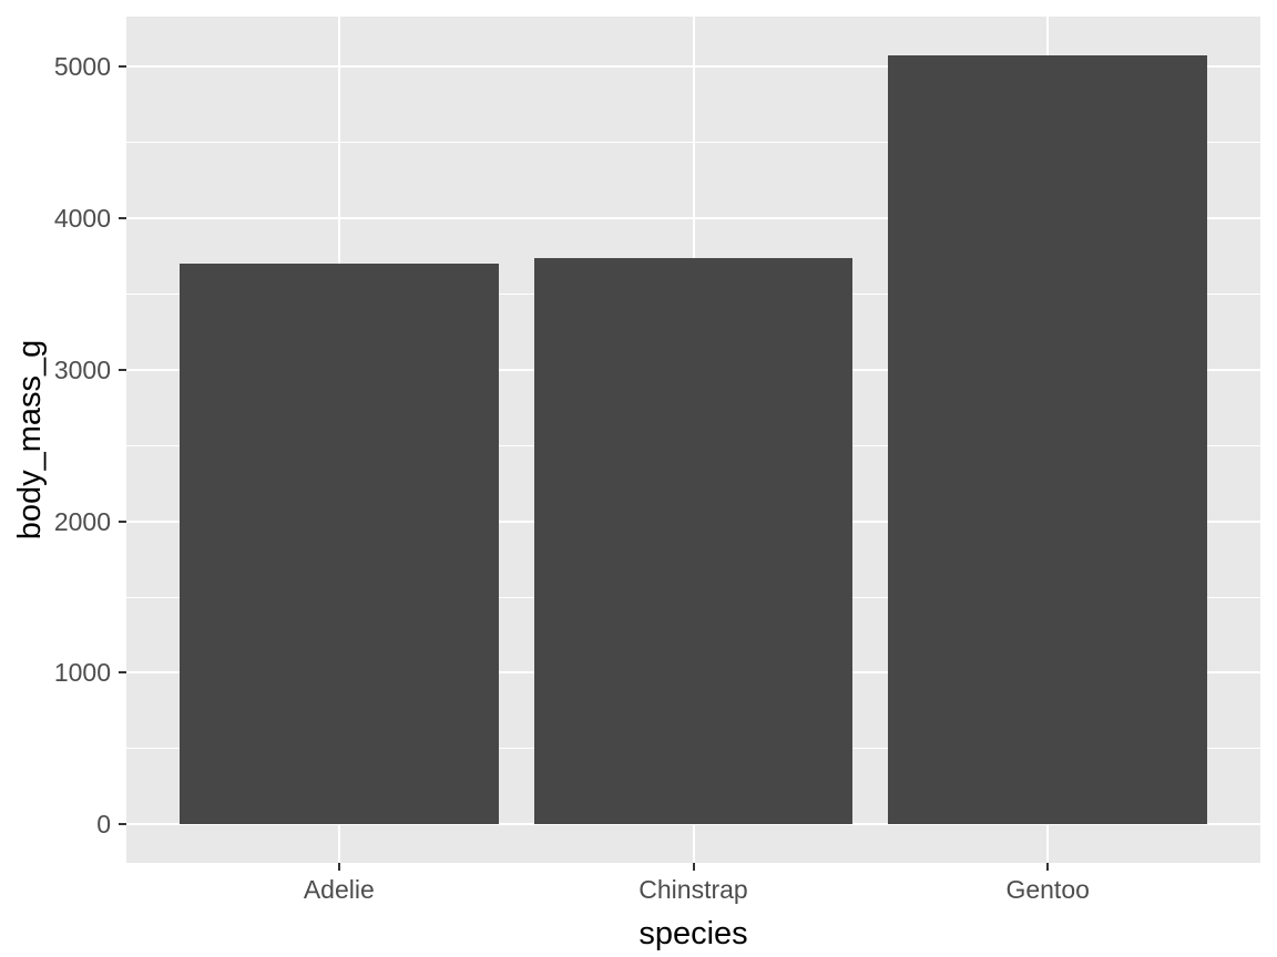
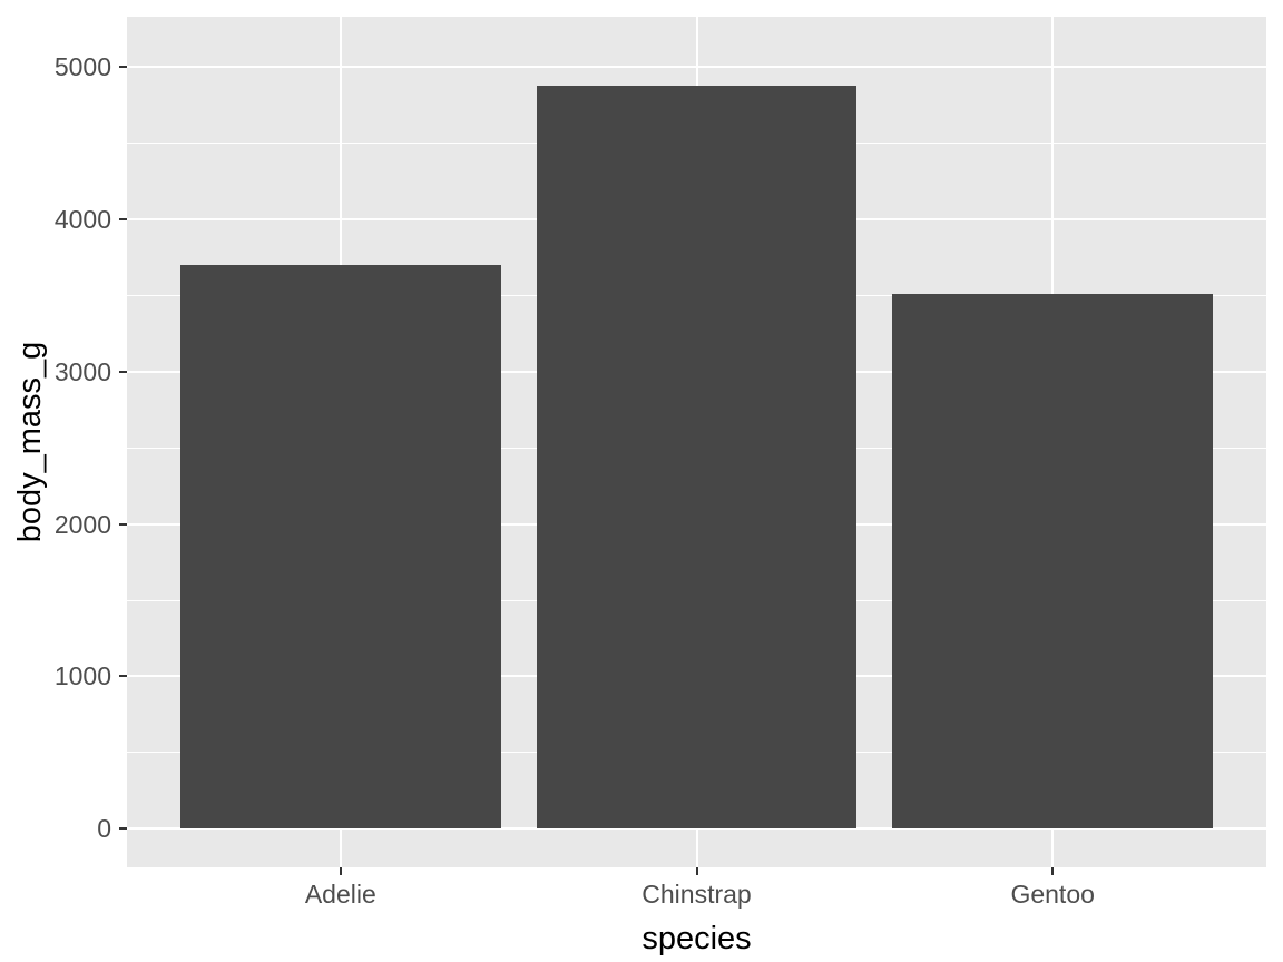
Chinstrap: 3730 -> 4880
Gentoo: 5080 -> 3510
